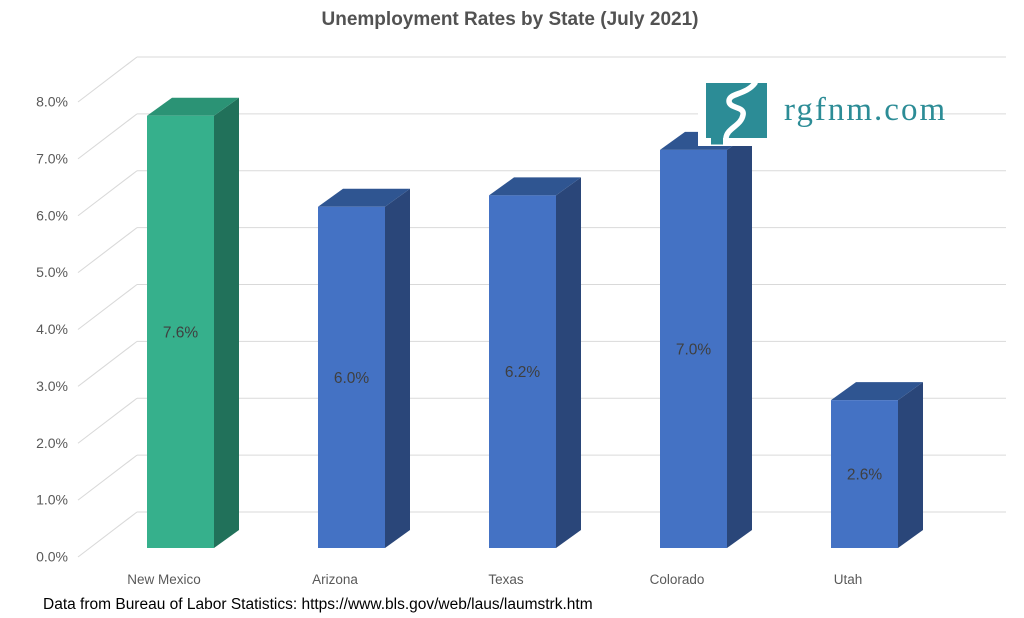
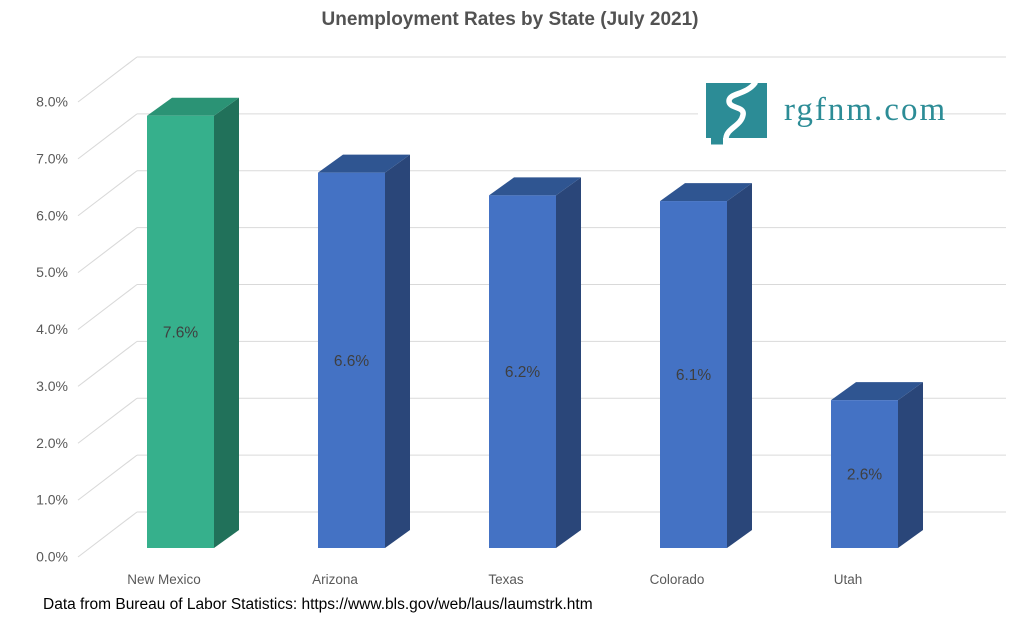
Arizona: 6.0% -> 6.6%
Colorado: 7.0% -> 6.1%
